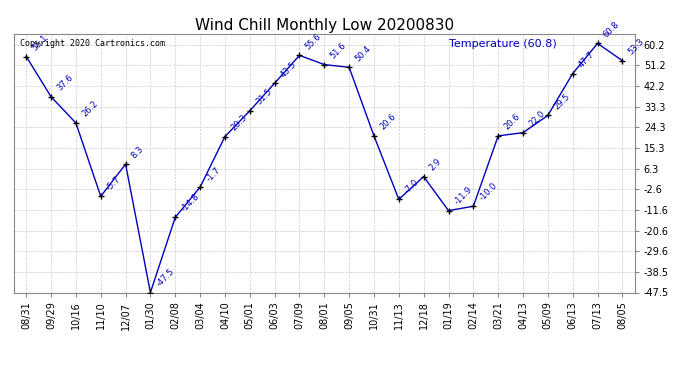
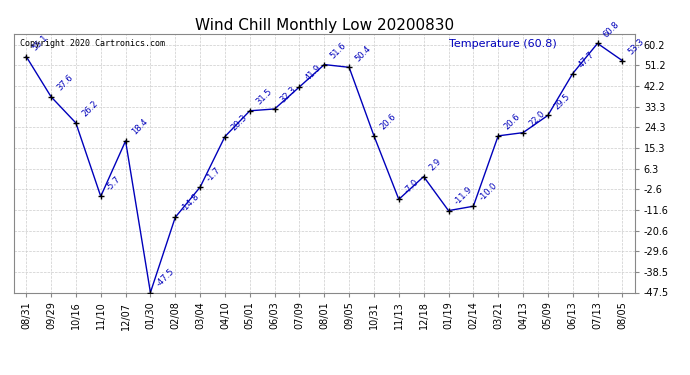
12/07: 8.3 -> 18.4
06/03: 43.5 -> 32.3
07/09: 55.6 -> 41.9
